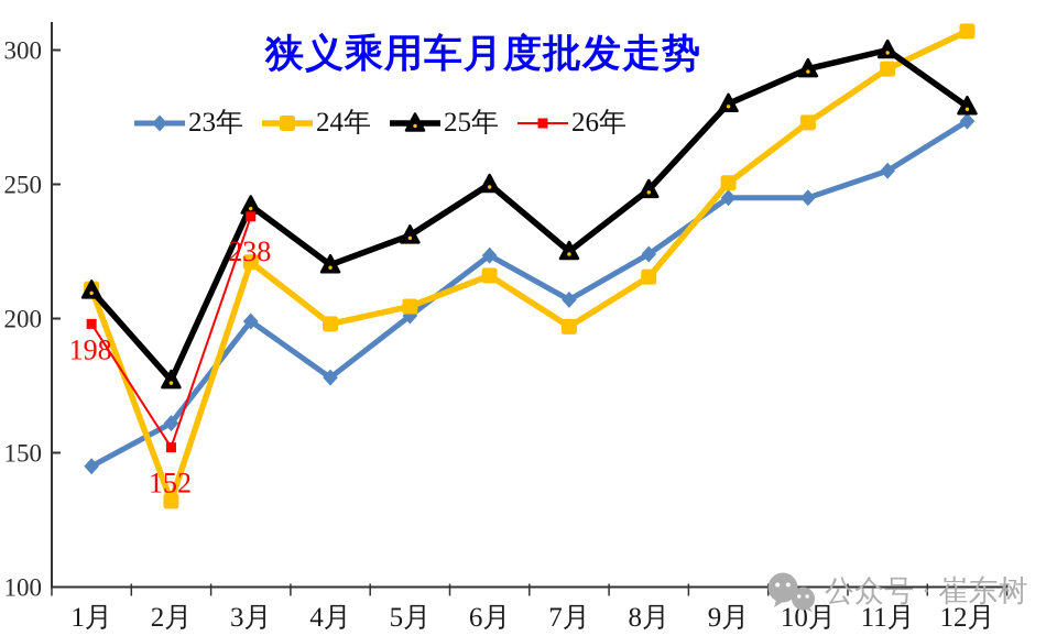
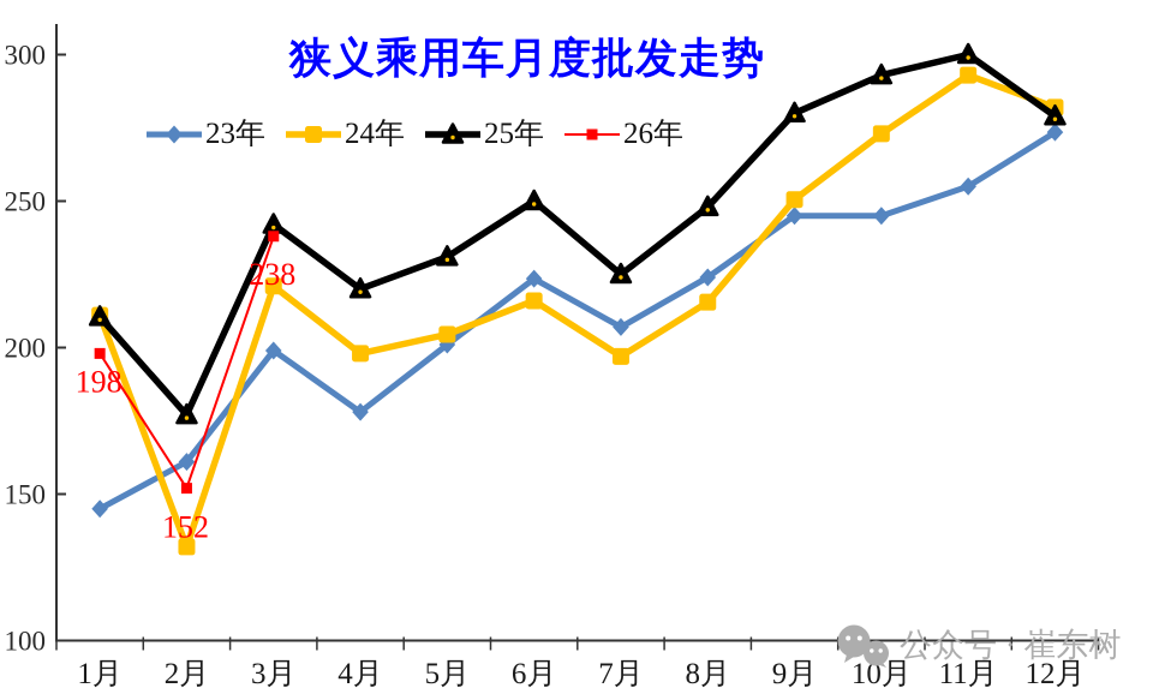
24年/12月: 307 -> 282
